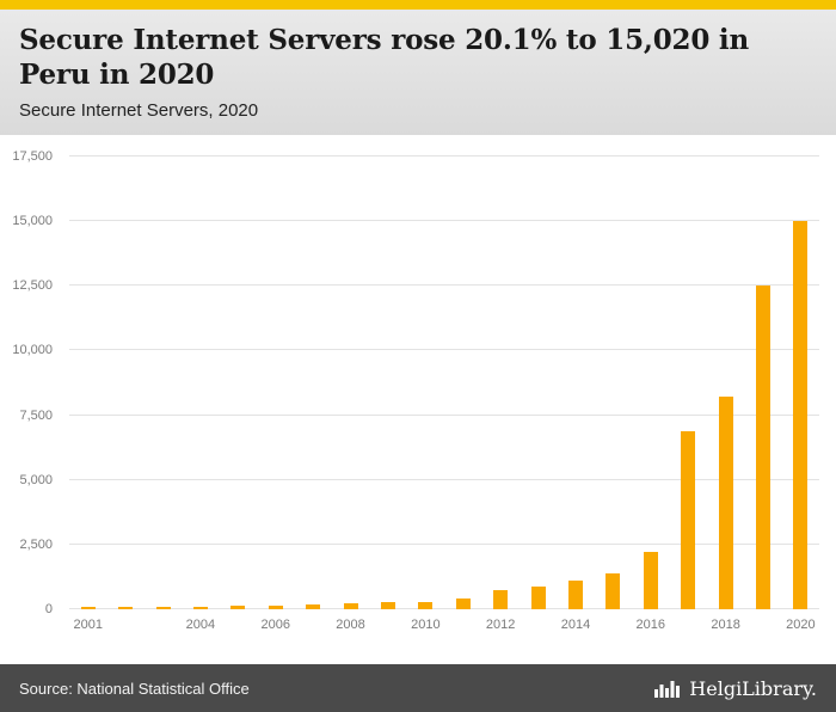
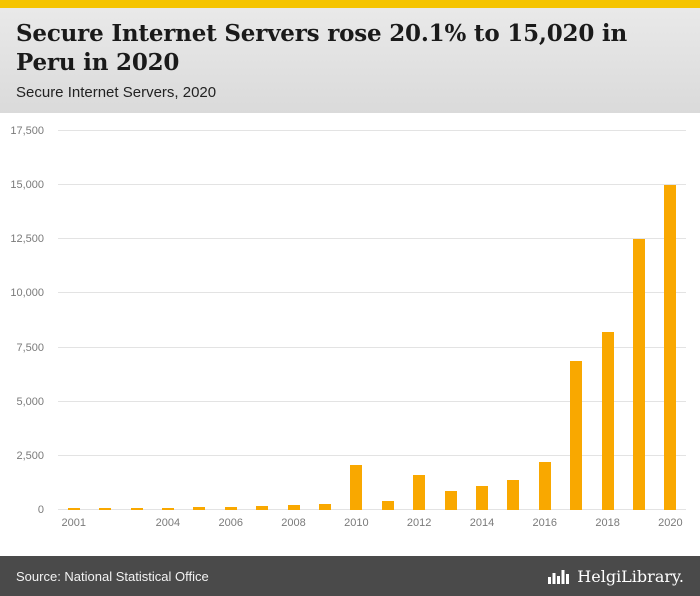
2010: 300 -> 2100
2012: 800 -> 1600
